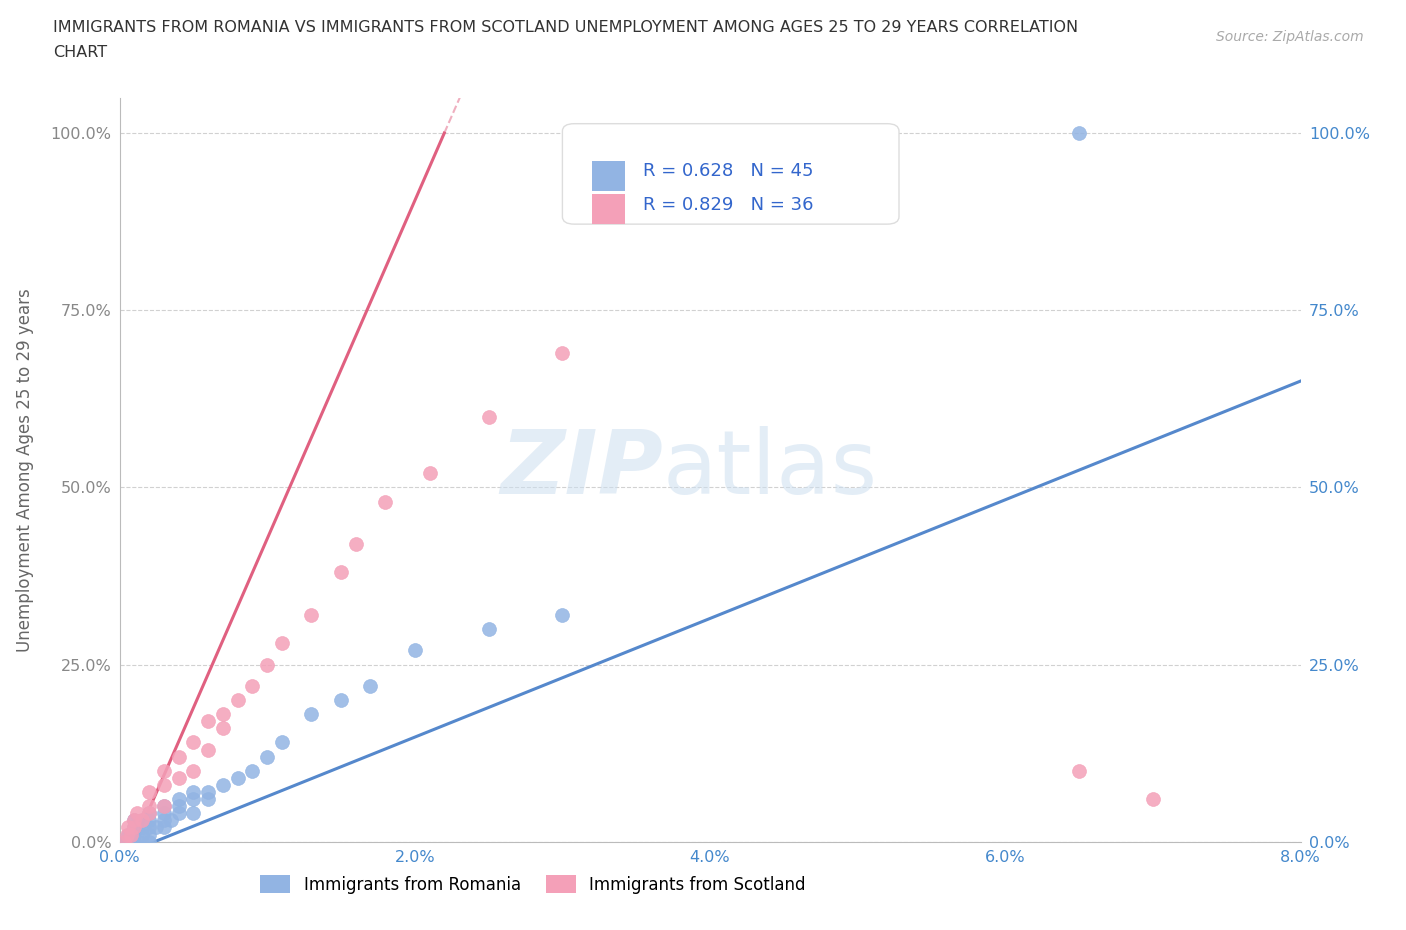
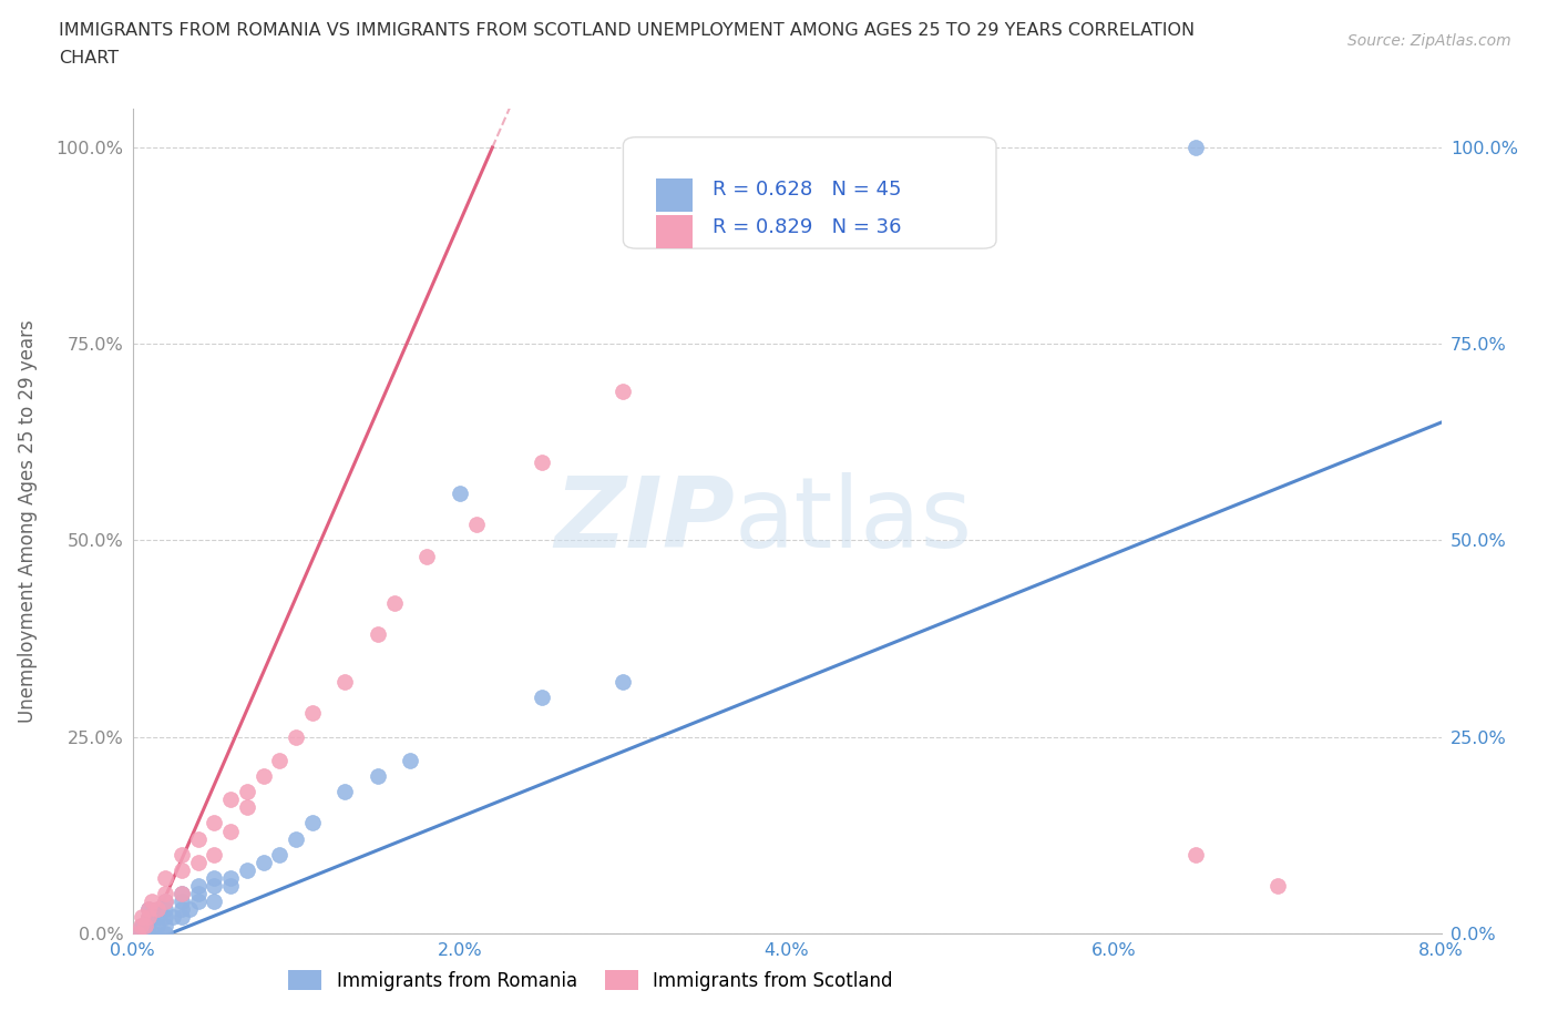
Immigrants from Romania/2.0%: 27% -> 56%
